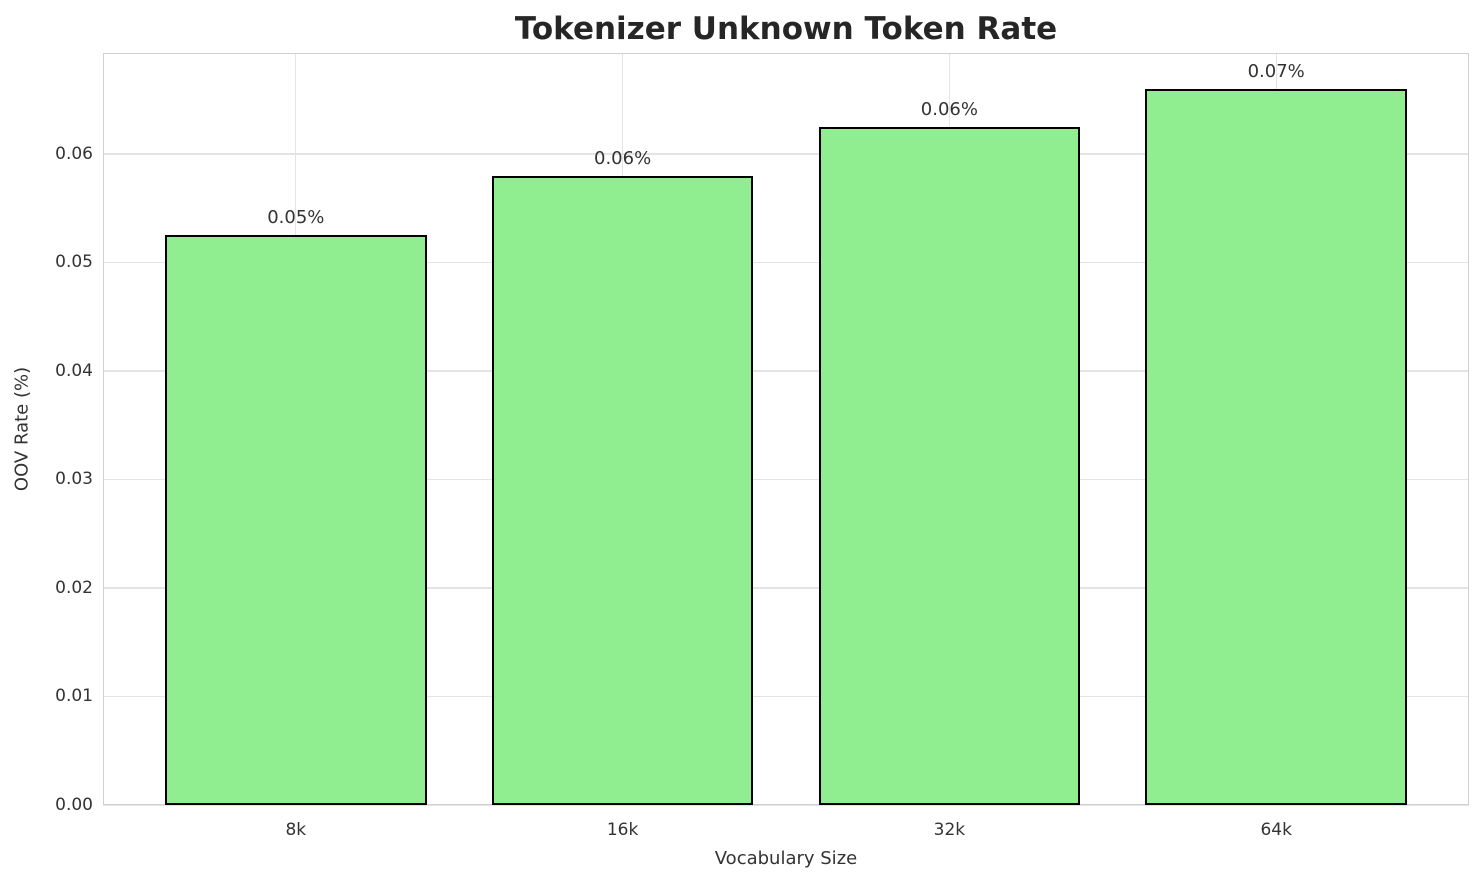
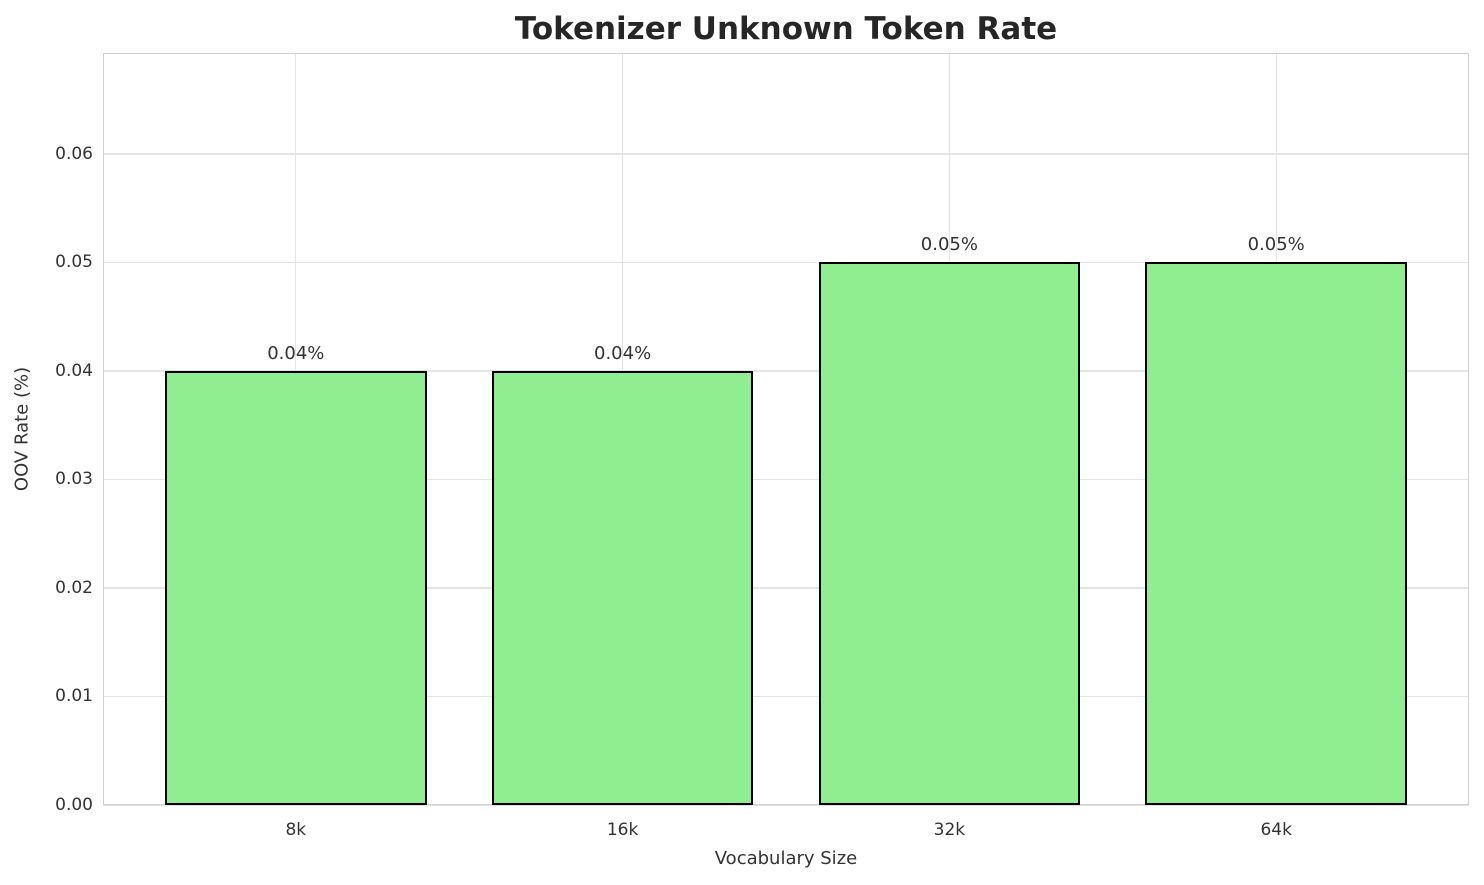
8k: 0.05% -> 0.04%
16k: 0.06% -> 0.04%
32k: 0.06% -> 0.05%
64k: 0.07% -> 0.05%
